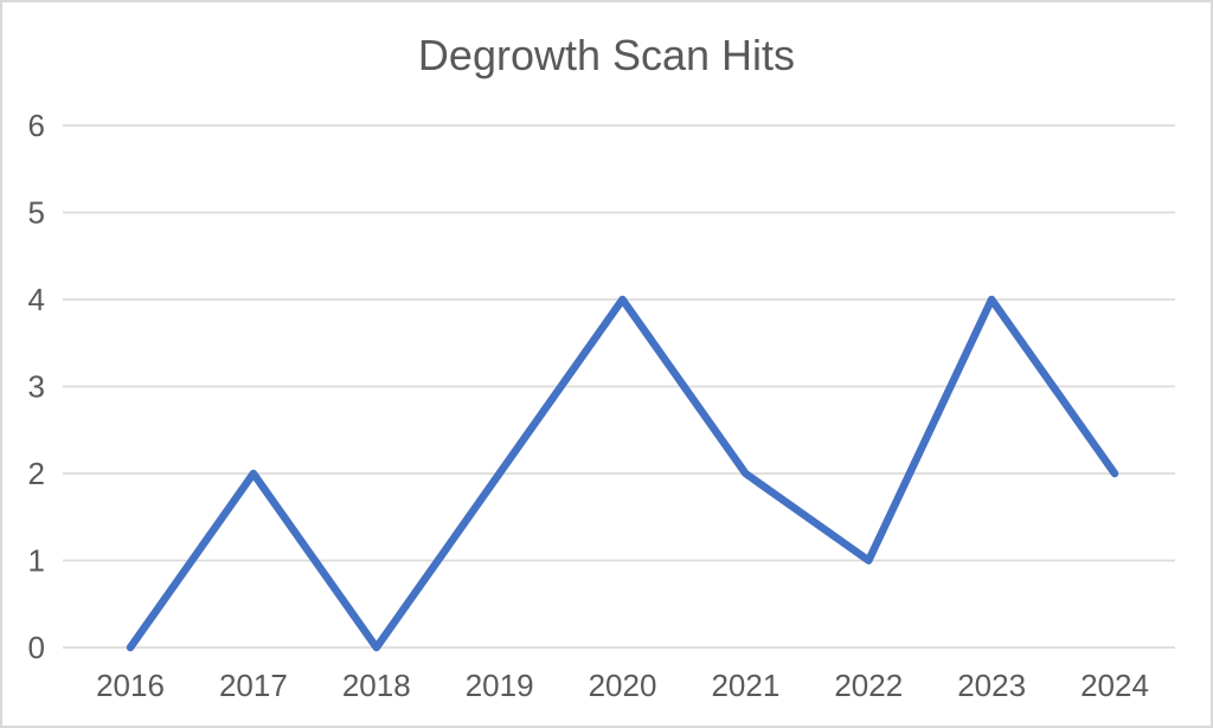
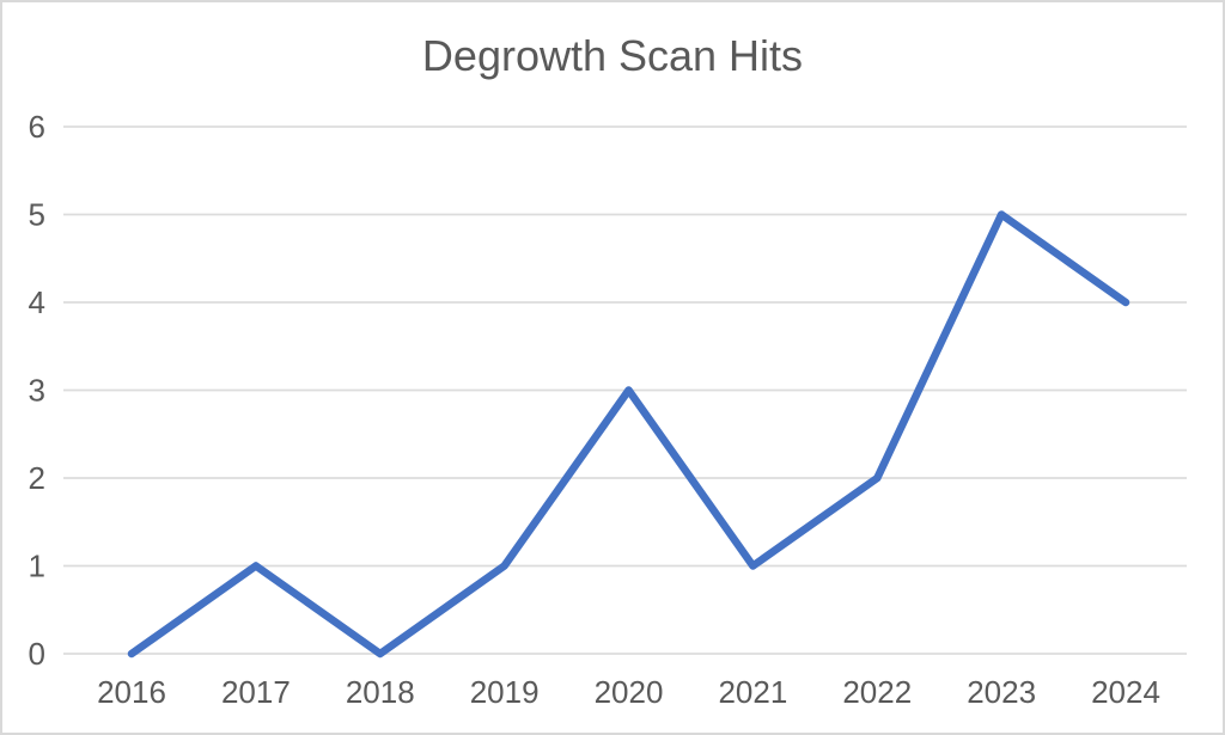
2017: 2 -> 1
2019: 2 -> 1
2020: 4 -> 3
2021: 2 -> 1
2022: 1 -> 2
2023: 4 -> 5
2024: 2 -> 4
